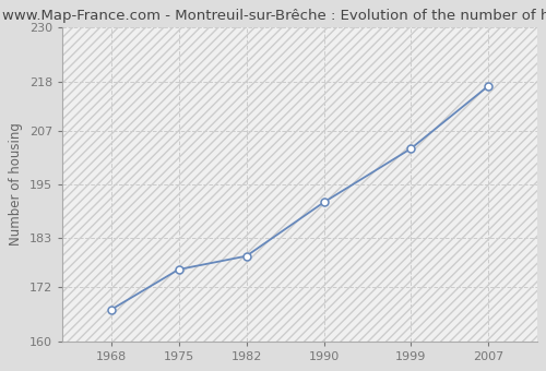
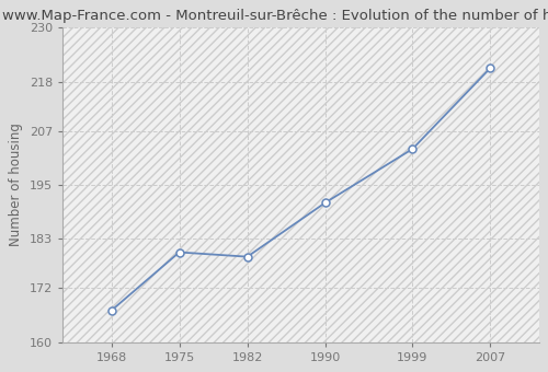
1975: 176 -> 180
2007: 217 -> 221
